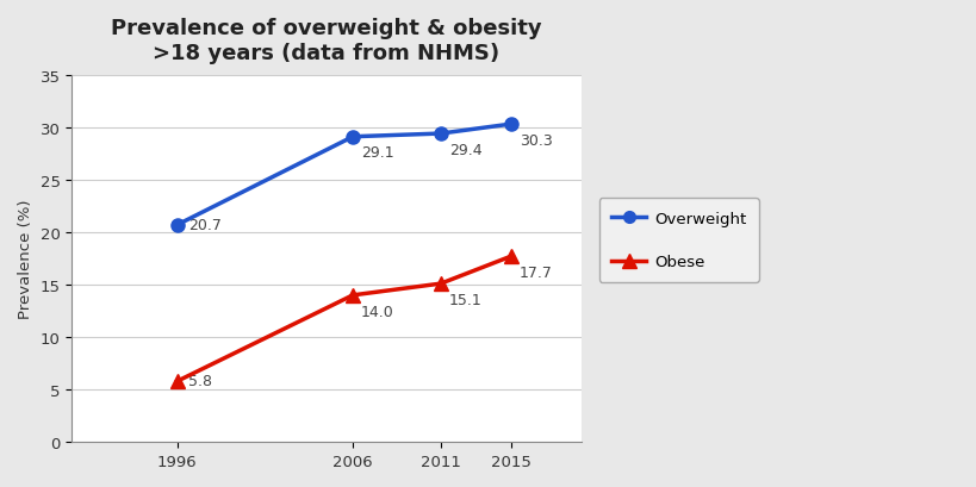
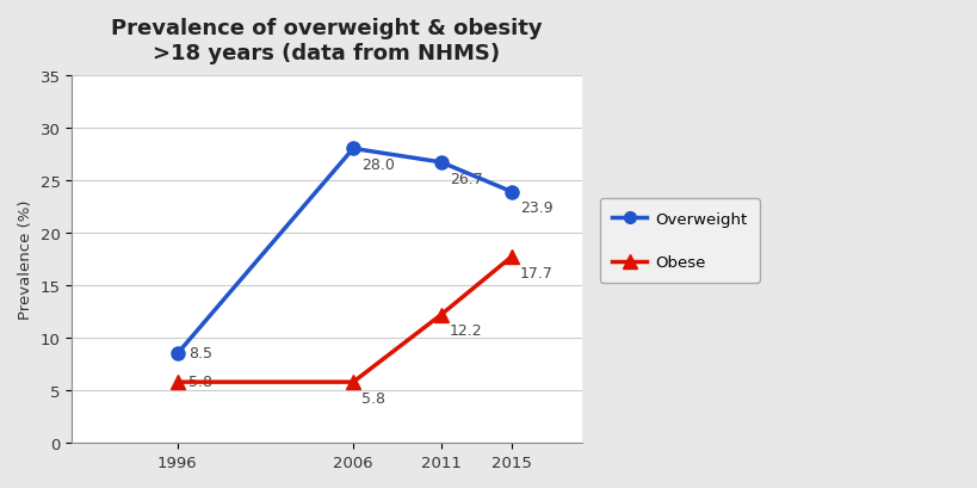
Overweight/1996: 20.7 -> 8.5
Overweight/2006: 29.1 -> 28.0
Obese/2006: 14.0 -> 5.8
Overweight/2011: 29.4 -> 26.7
Obese/2011: 15.1 -> 12.2
Overweight/2015: 30.3 -> 23.9
